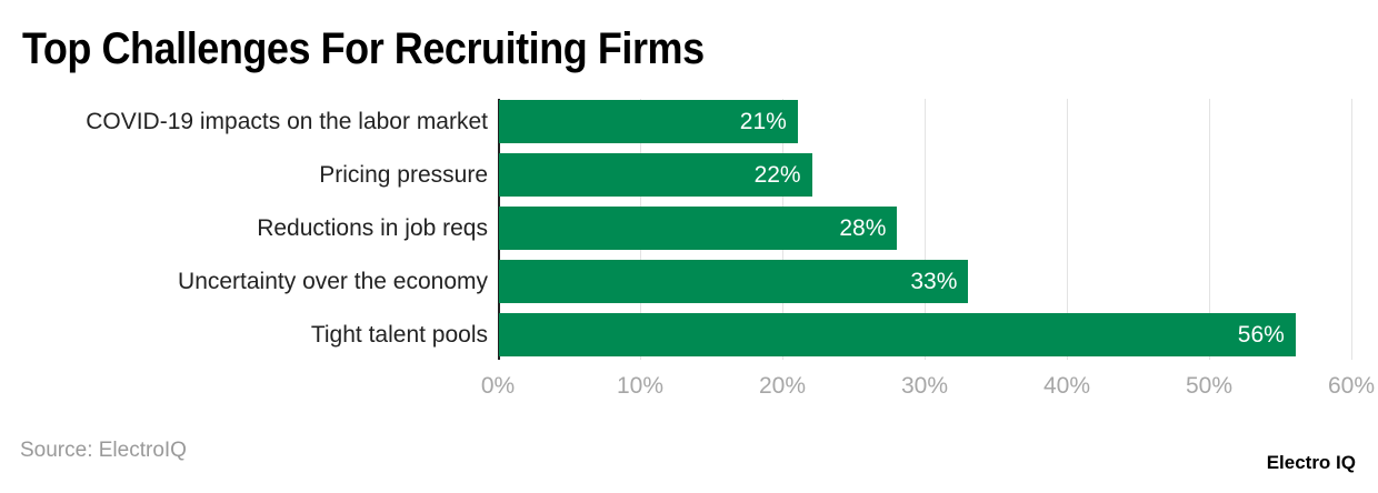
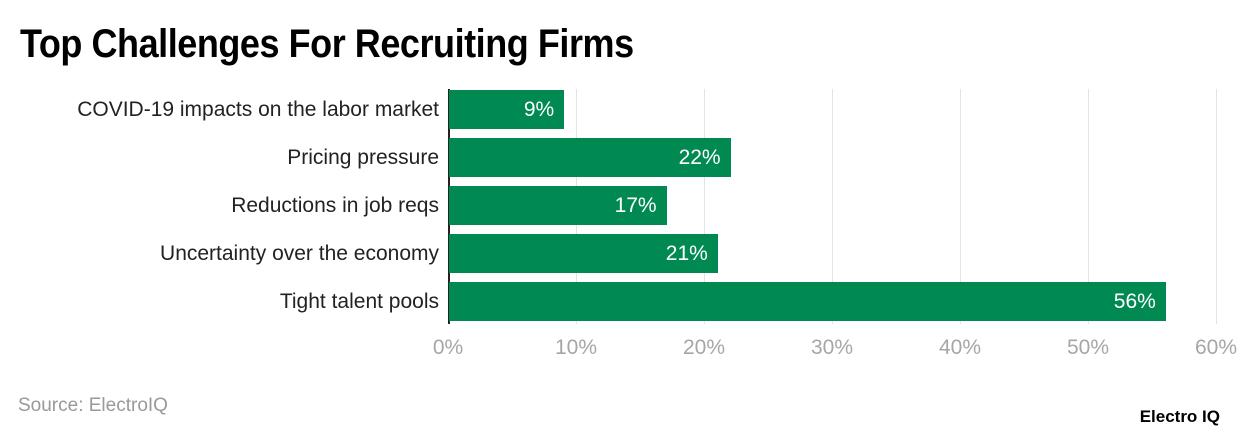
COVID-19 impacts on the labor market: 21% -> 9%
Reductions in job reqs: 28% -> 17%
Uncertainty over the economy: 33% -> 21%
